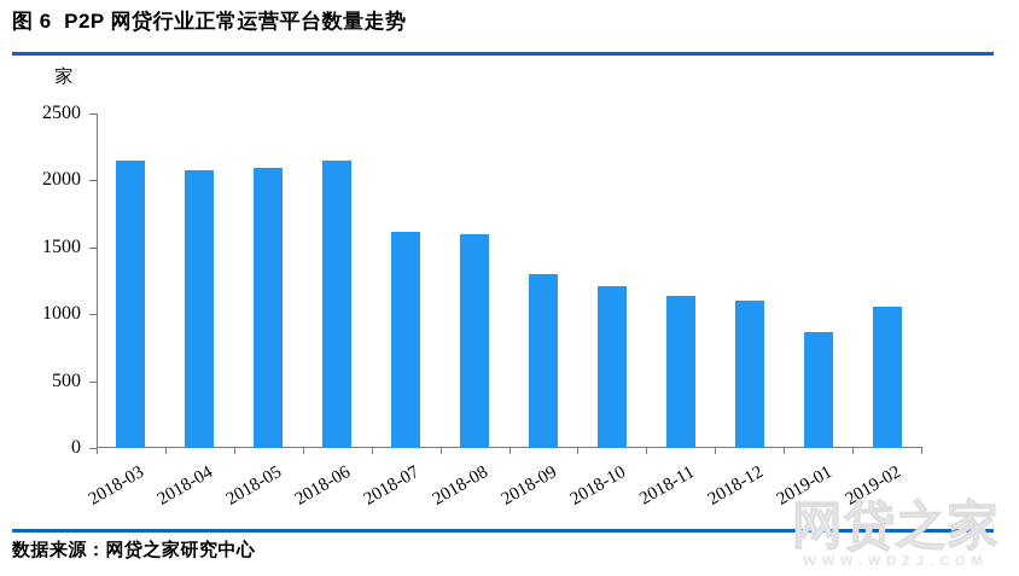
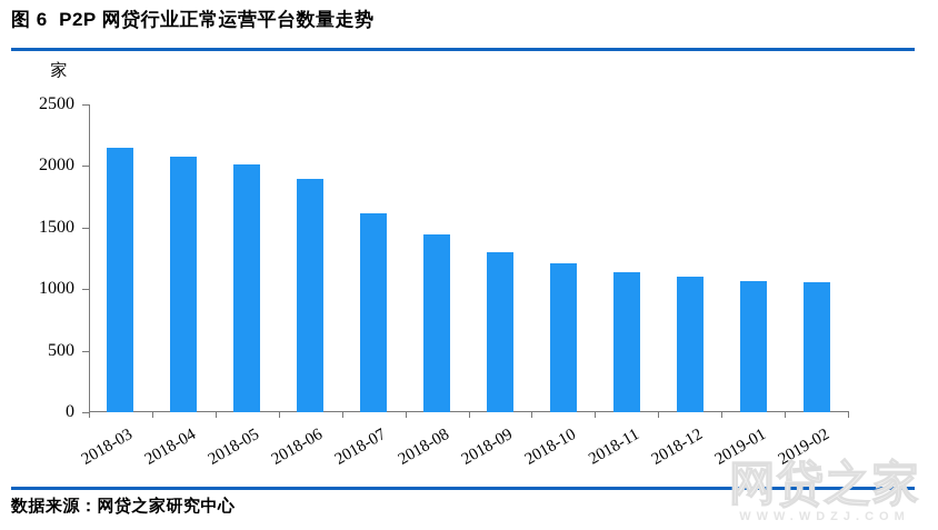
2018-05: 2090 -> 2010
2018-06: 2150 -> 1900
2018-08: 1600 -> 1440
2019-01: 870 -> 1060
